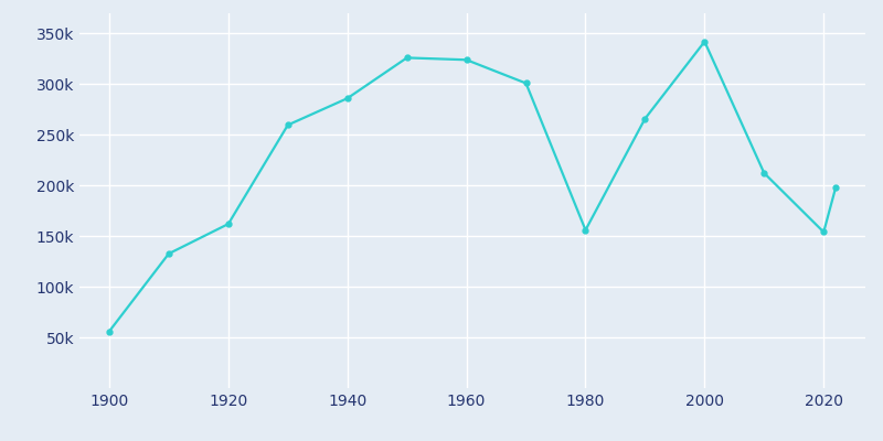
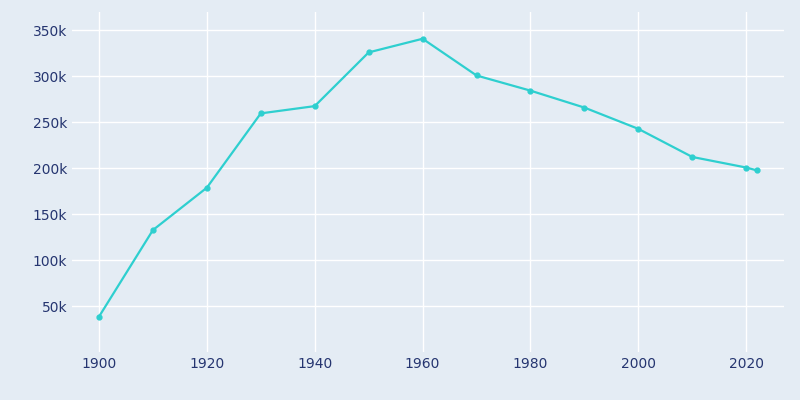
1900: 56k -> 38k
1920: 162k -> 179k
1940: 286k -> 268k
1960: 324k -> 341k
1980: 156k -> 284k
2000: 342k -> 243k
2020: 154k -> 201k
